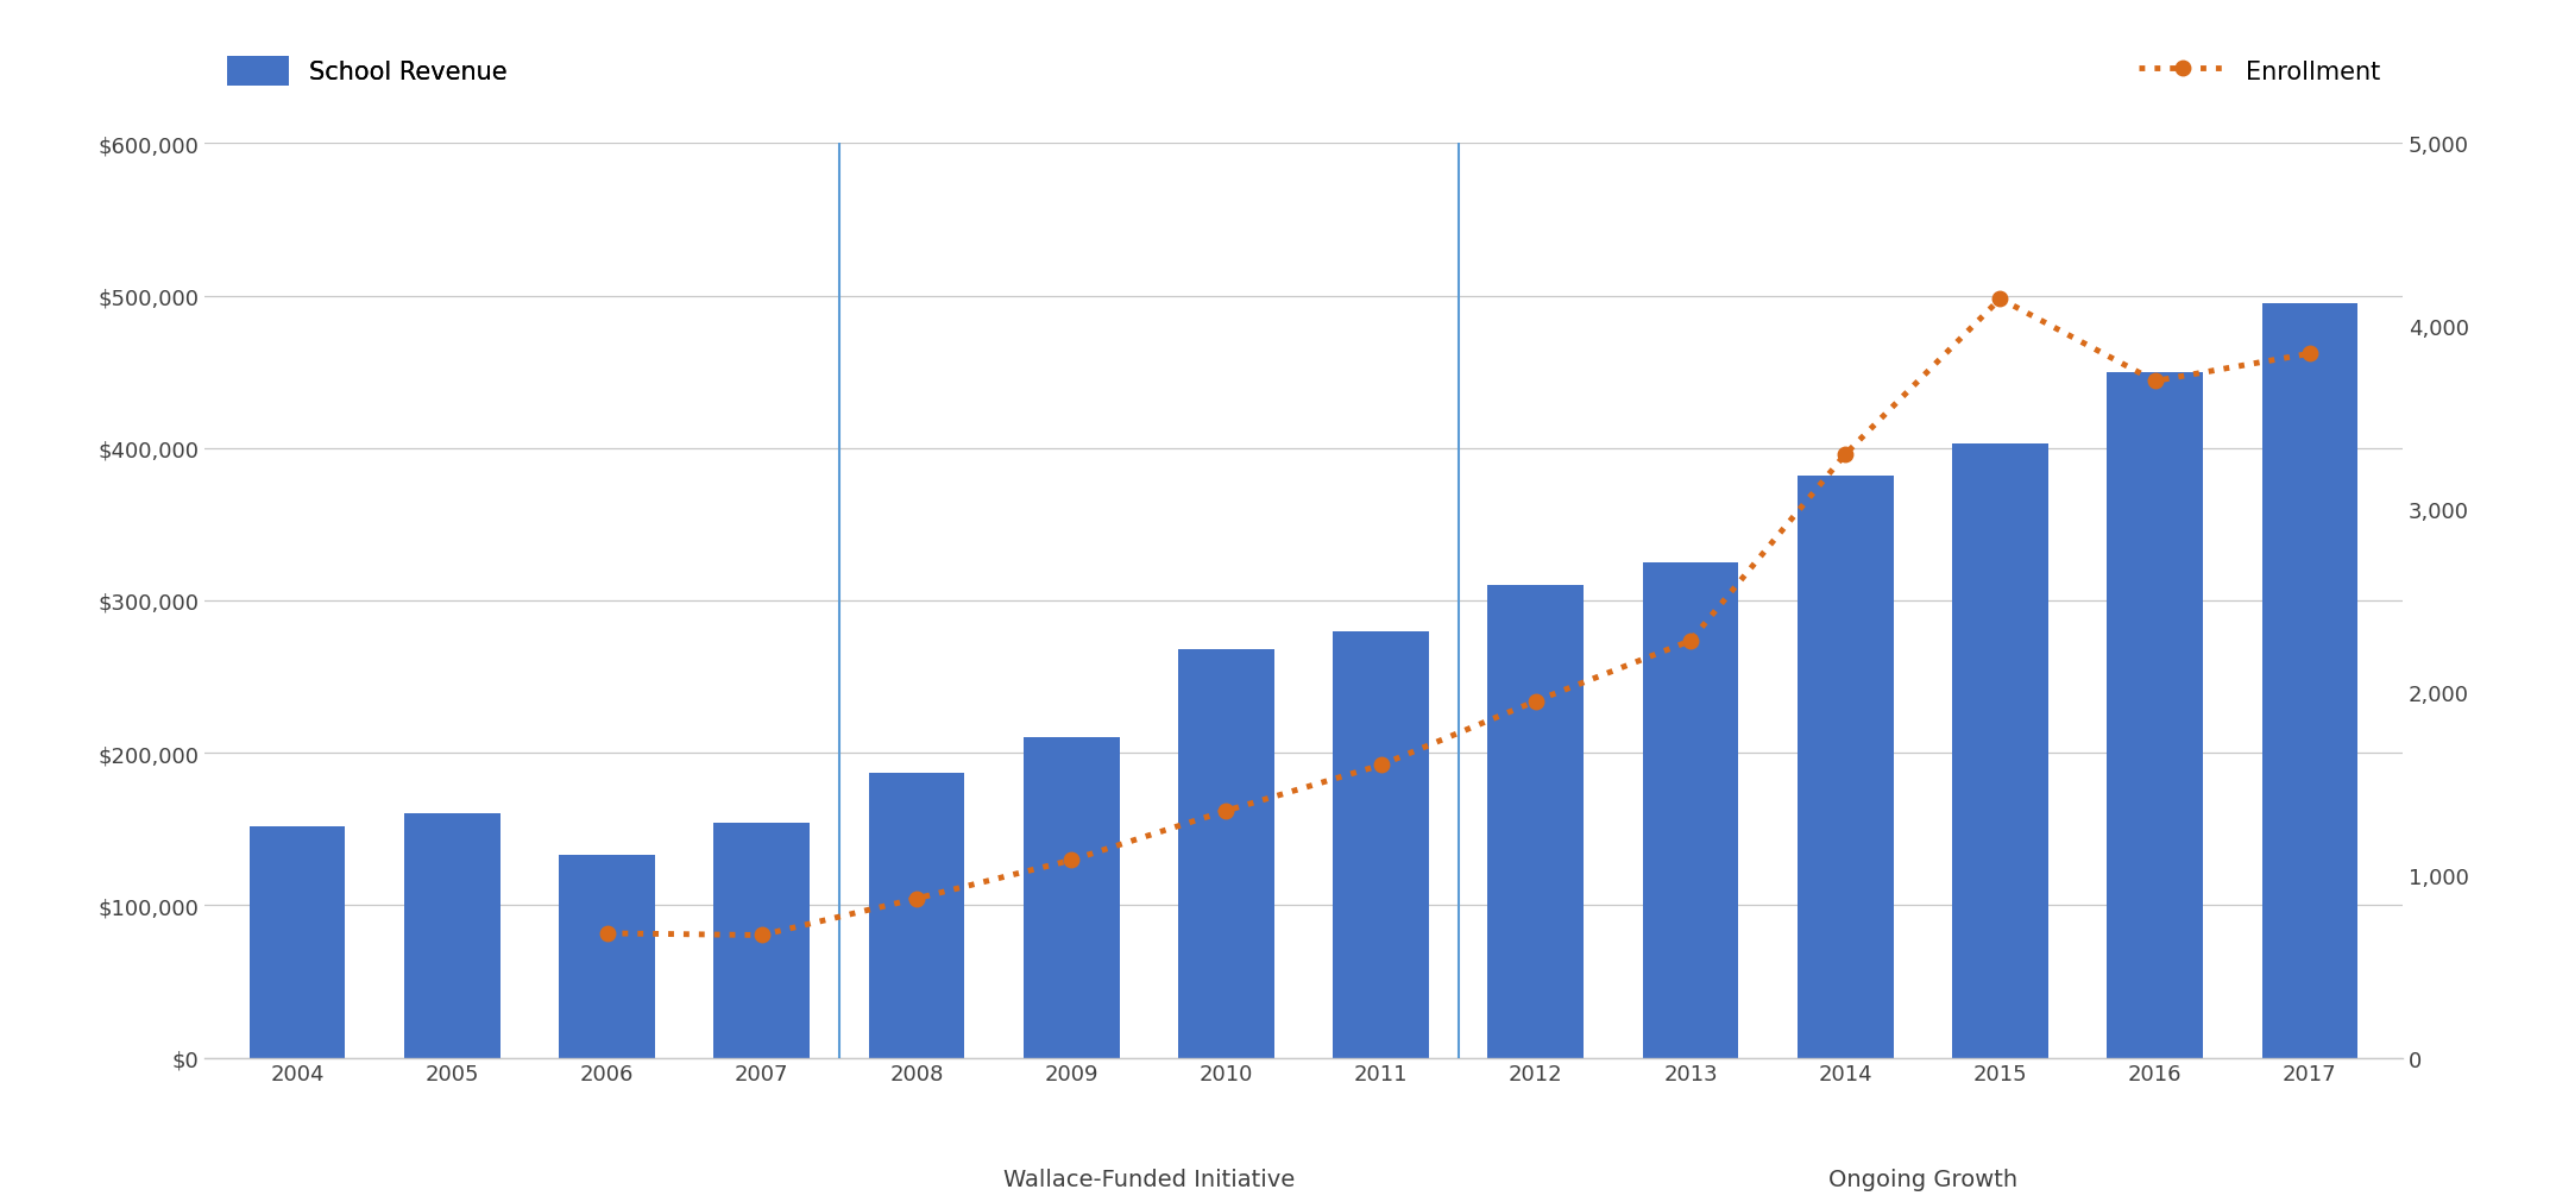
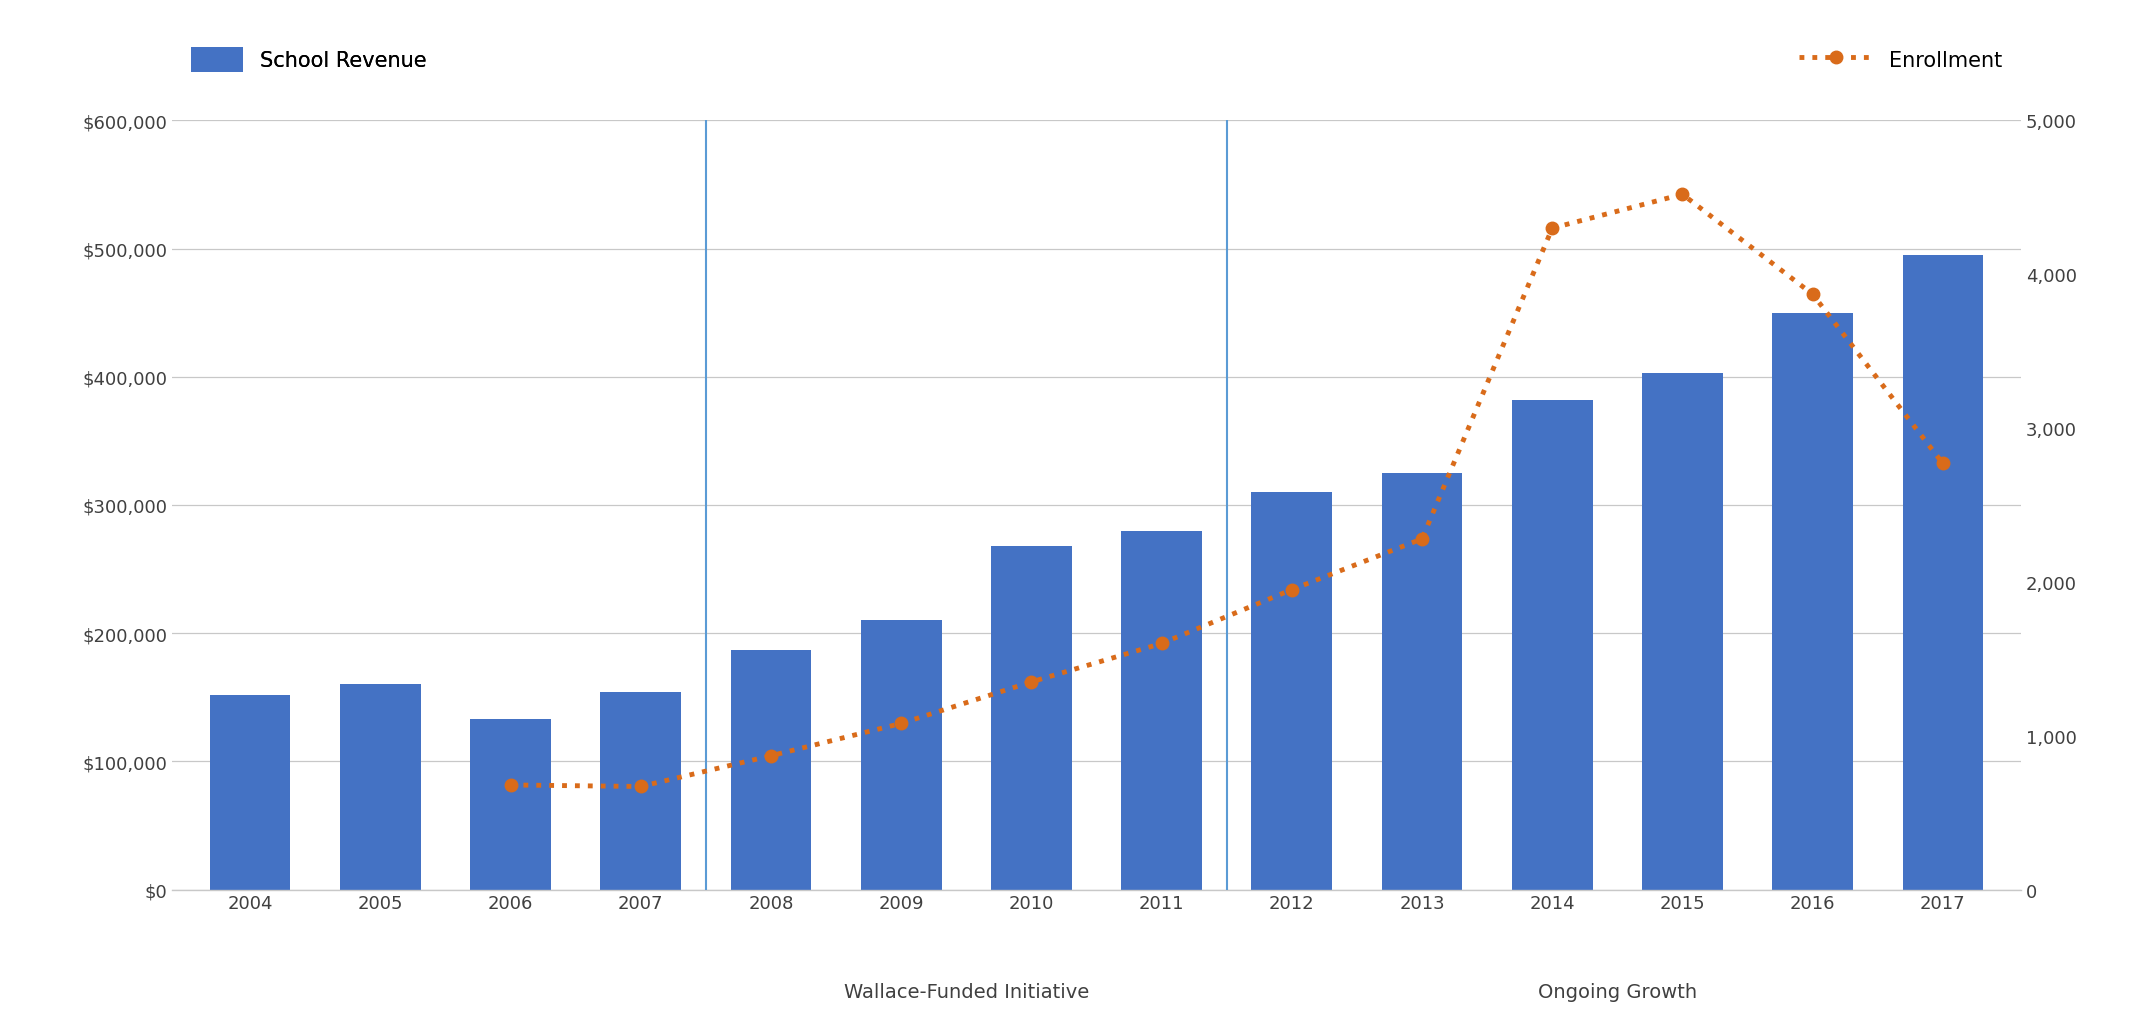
Enrollment/2014: 3,300 -> 4,300
Enrollment/2015: 4,150 -> 4,520
Enrollment/2016: 3,700 -> 3,870
Enrollment/2017: 3,850 -> 2,770
